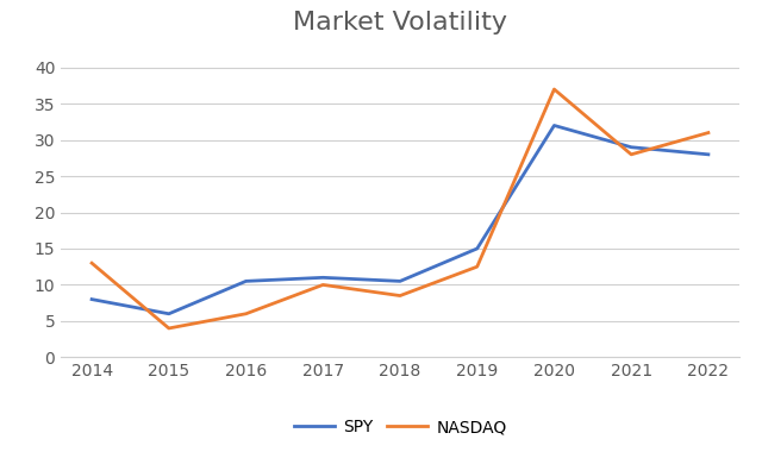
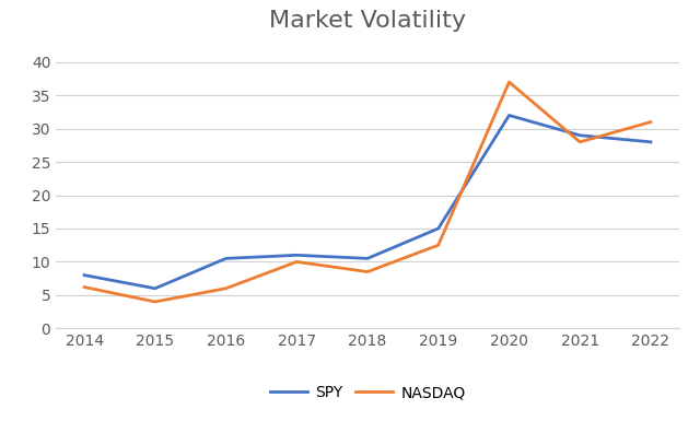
NASDAQ/2014: 13.0 -> 6.2
